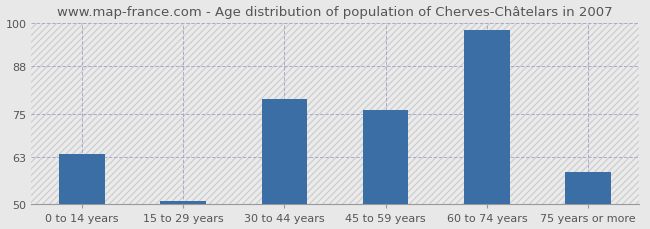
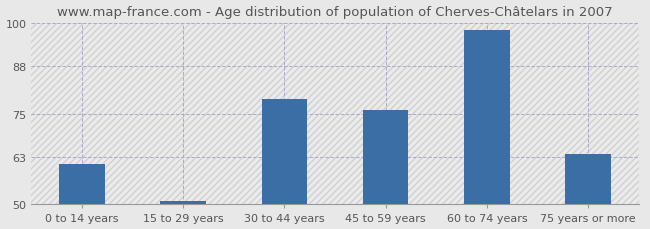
0 to 14 years: 64 -> 61
75 years or more: 59 -> 64
